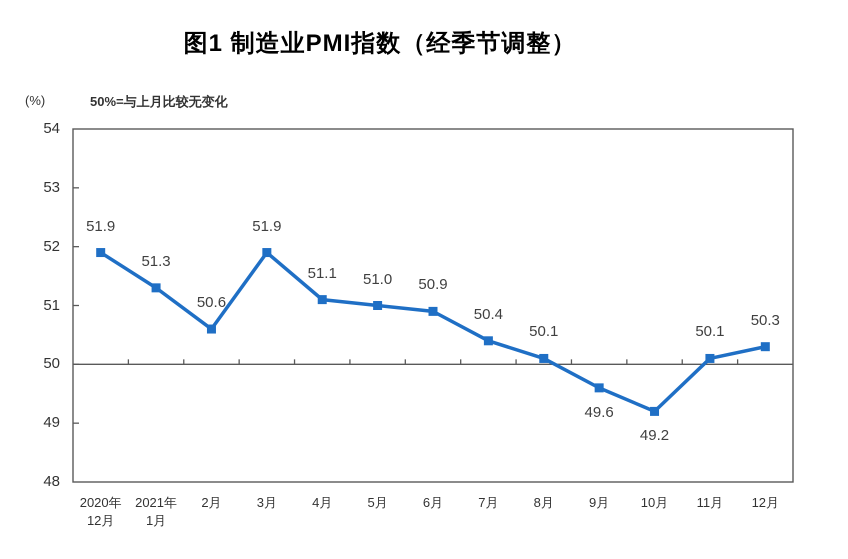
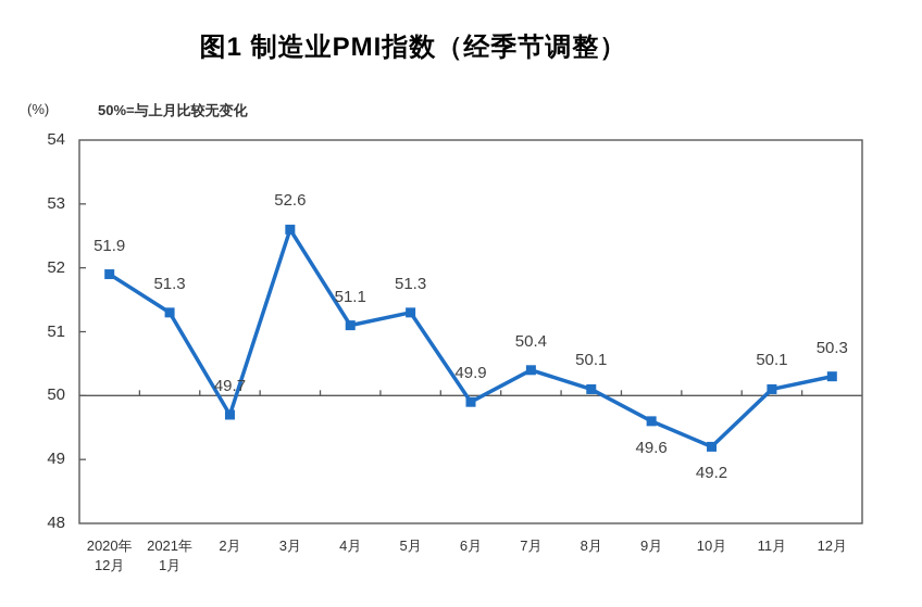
2月: 50.6 -> 49.7
3月: 51.9 -> 52.6
5月: 51.0 -> 51.3
6月: 50.9 -> 49.9
